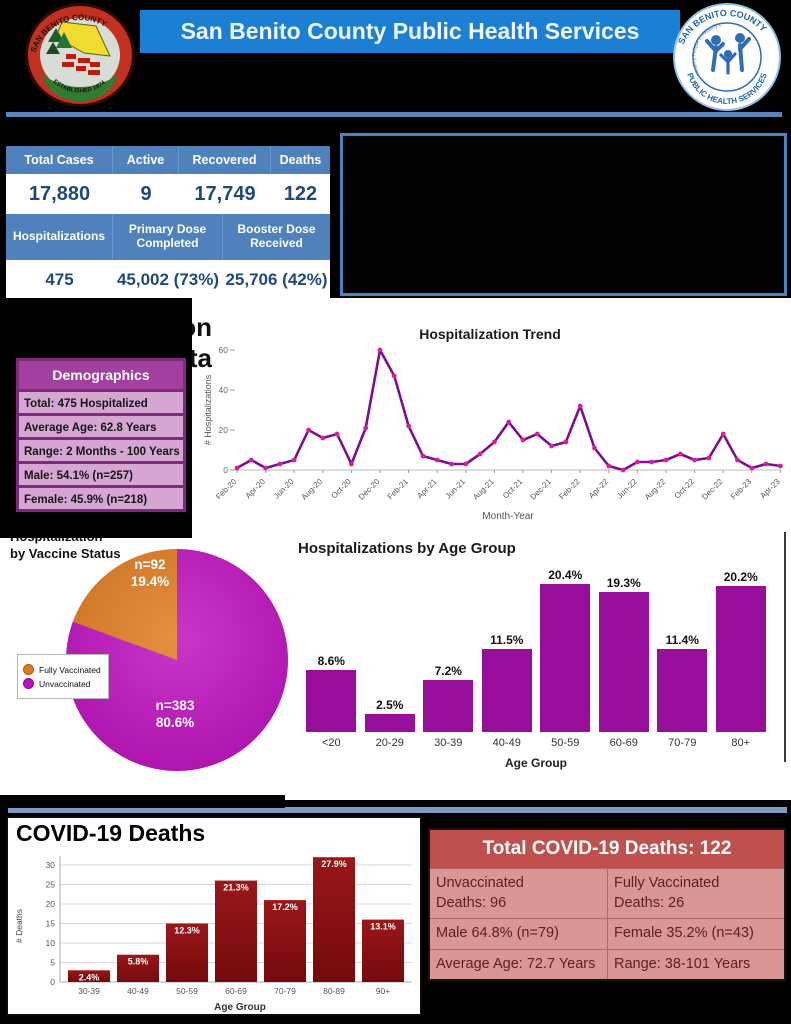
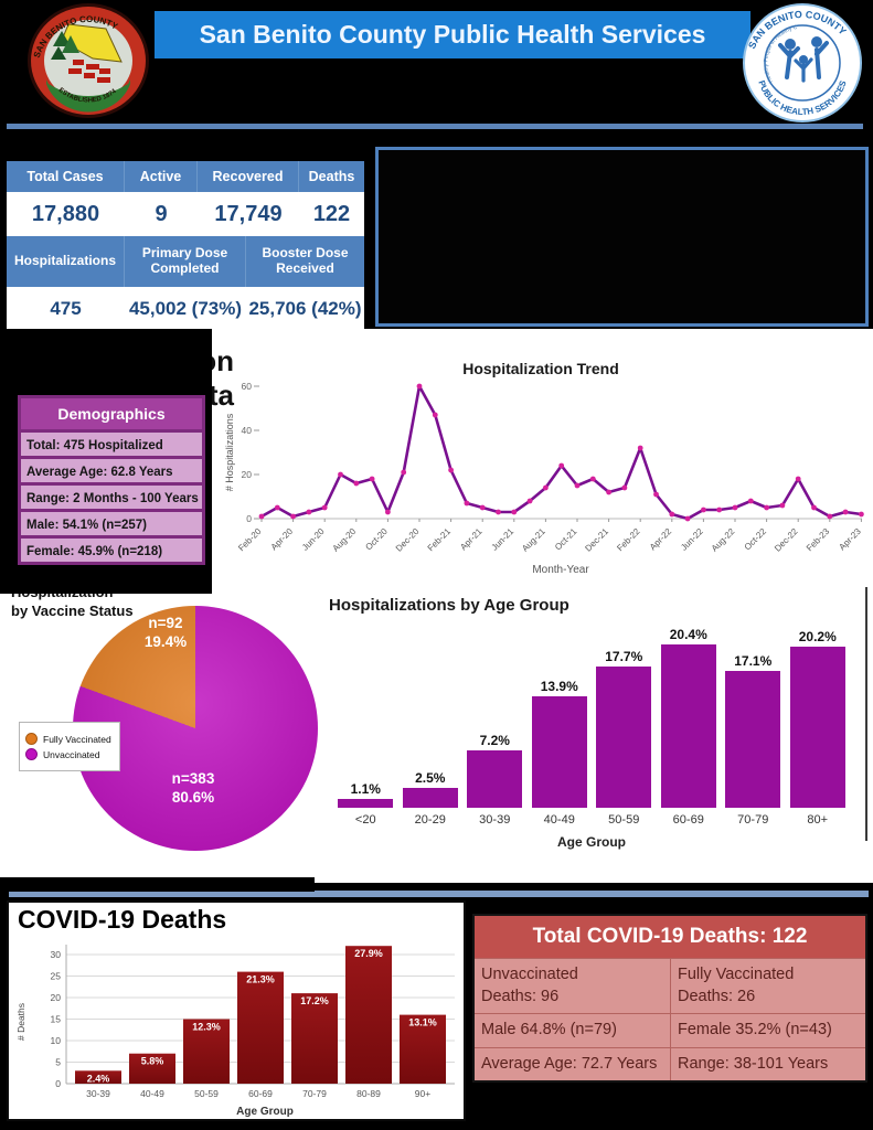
Hospitalizations by Age Group/<20: 8.6% -> 1.1%
Hospitalizations by Age Group/40-49: 11.5% -> 13.9%
Hospitalizations by Age Group/50-59: 20.4% -> 17.7%
Hospitalizations by Age Group/60-69: 19.3% -> 20.4%
Hospitalizations by Age Group/70-79: 11.4% -> 17.1%
